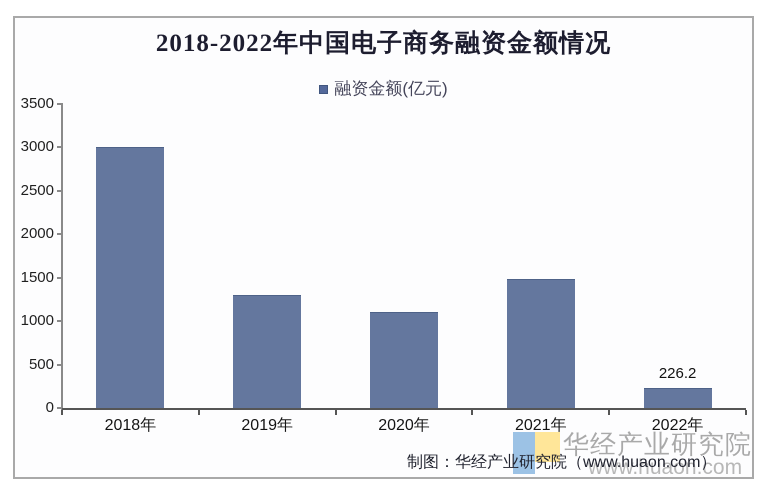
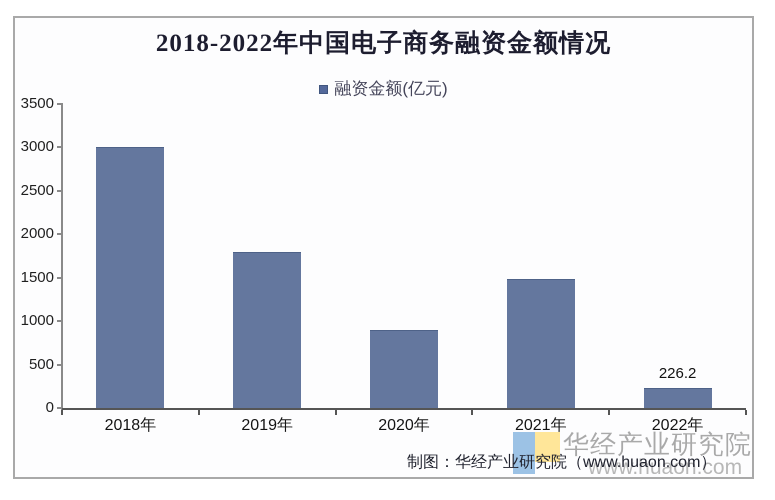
2019年: 1300 -> 1800
2020年: 1100 -> 900
